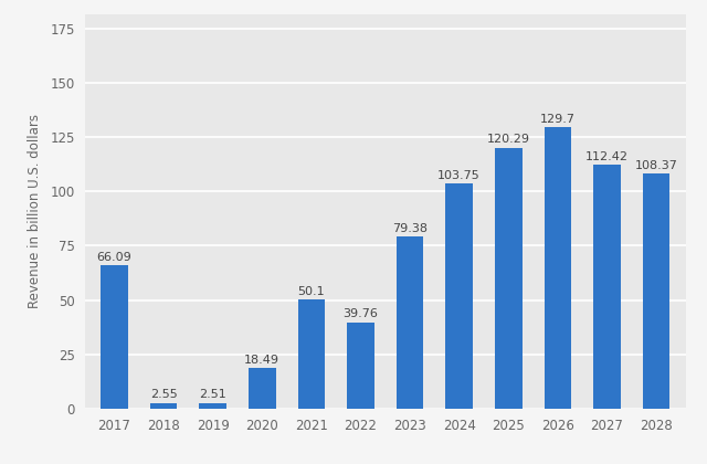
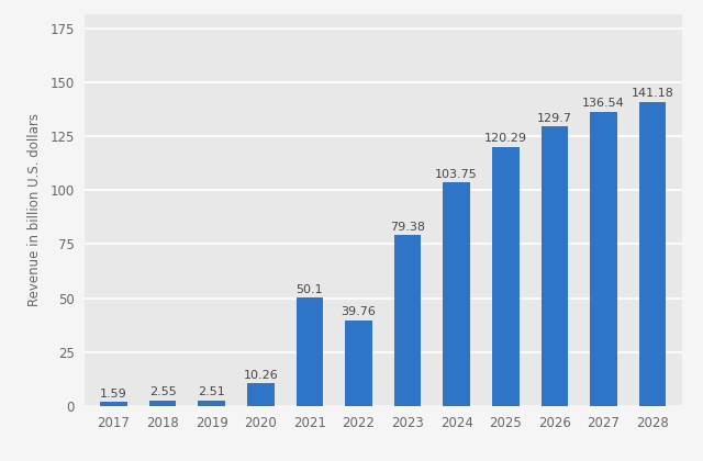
2017: 66.09 -> 1.59
2020: 18.49 -> 10.26
2027: 112.42 -> 136.54
2028: 108.37 -> 141.18
